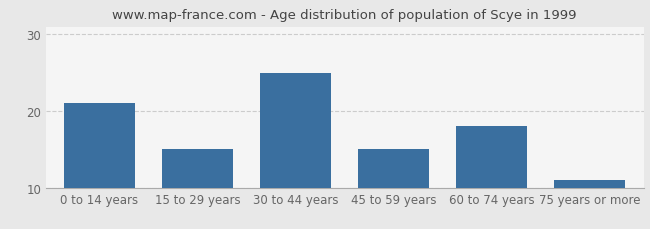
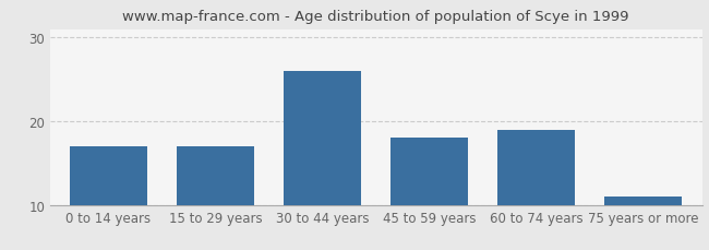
0 to 14 years: 21 -> 17
15 to 29 years: 15 -> 17
30 to 44 years: 25 -> 26
45 to 59 years: 15 -> 18
60 to 74 years: 18 -> 19
